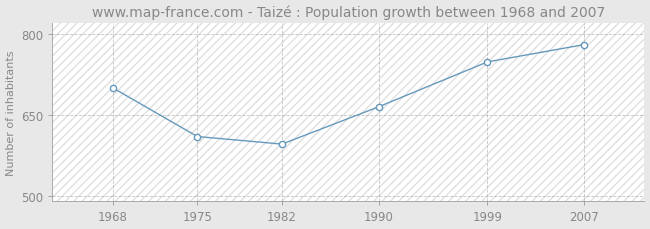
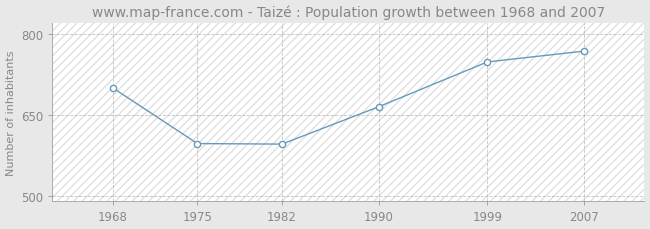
1975: 610 -> 597
2007: 780 -> 768
